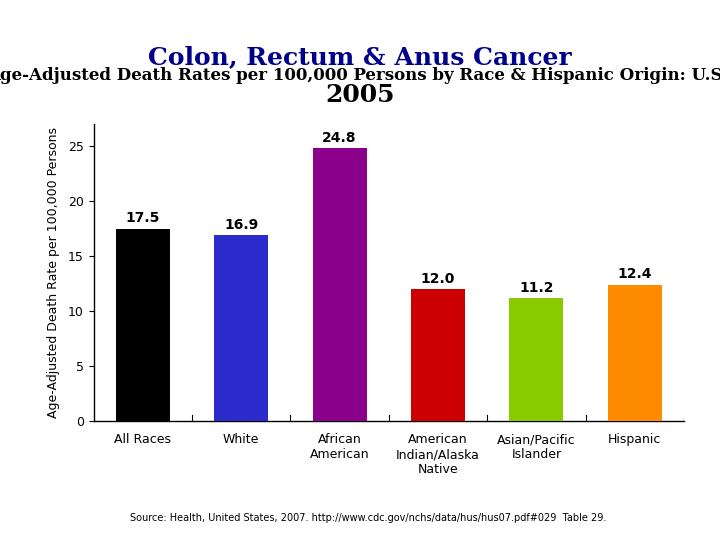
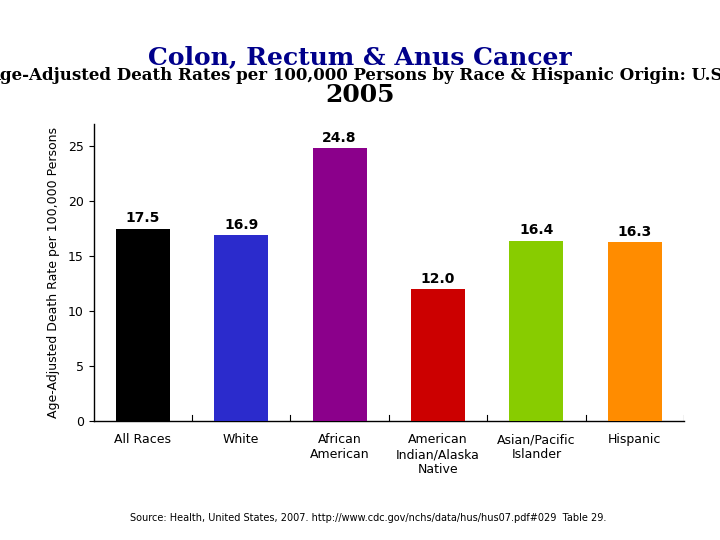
Asian/Pacific Islander: 11.2 -> 16.4
Hispanic: 12.4 -> 16.3
